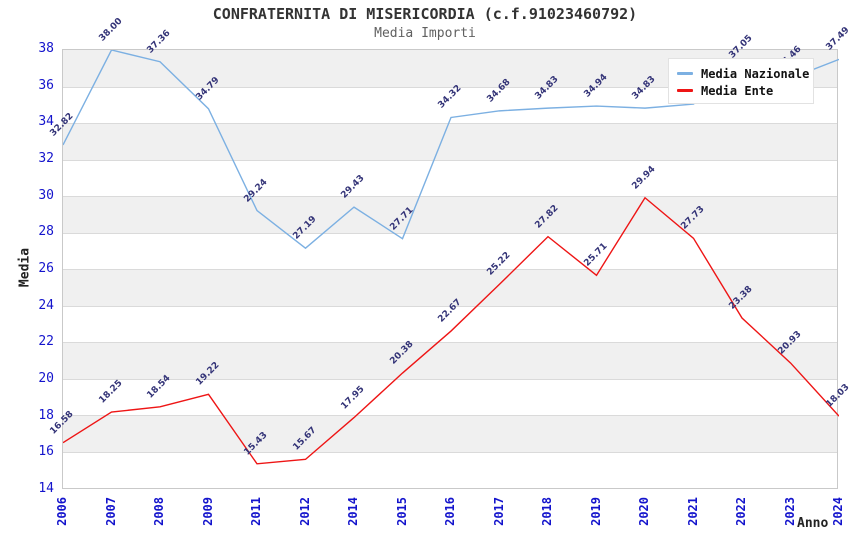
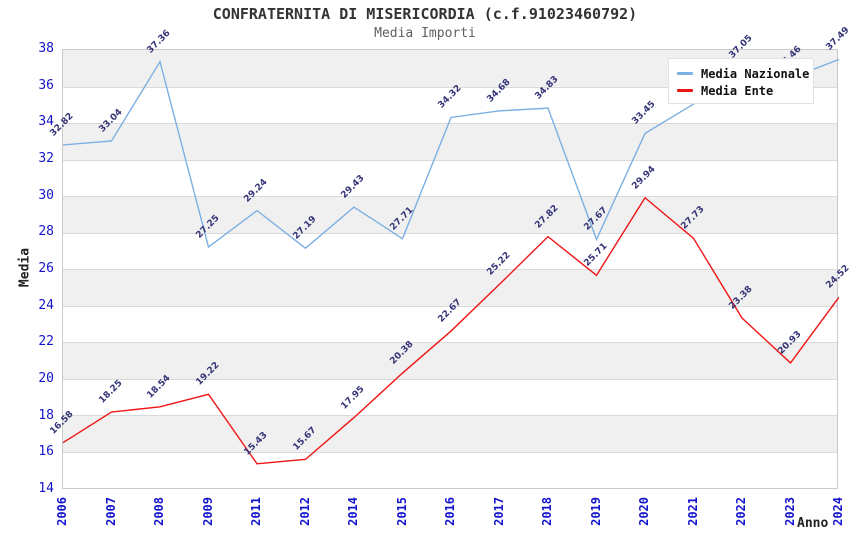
Media Nazionale/2007: 38.00 -> 33.04
Media Nazionale/2009: 34.79 -> 27.25
Media Nazionale/2019: 34.94 -> 27.67
Media Nazionale/2020: 34.83 -> 33.45
Media Ente/2024: 18.03 -> 24.52
